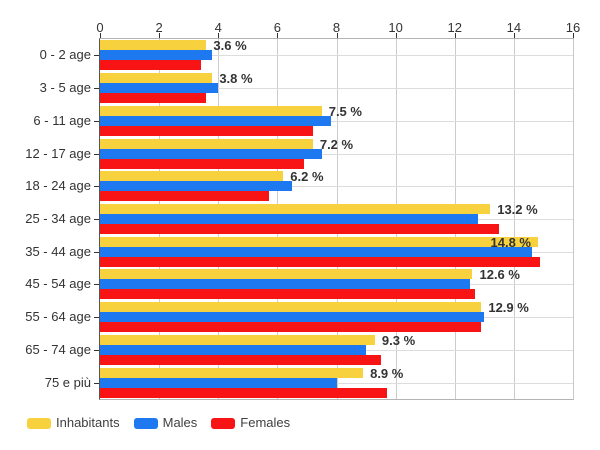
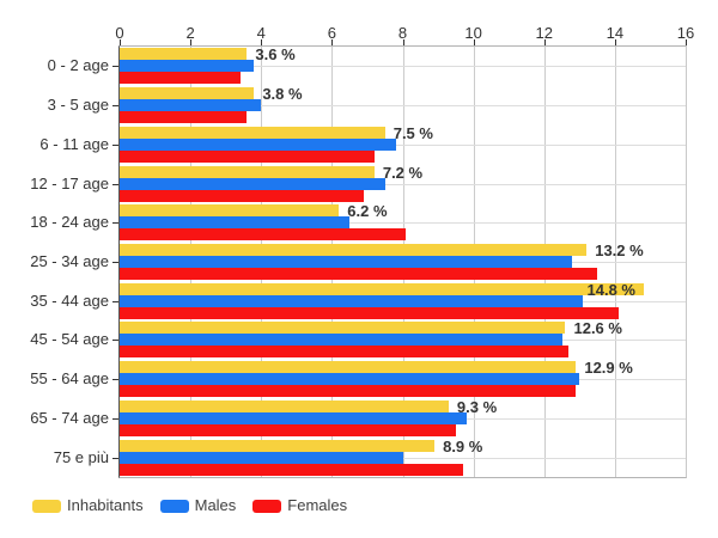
Females/18 - 24 age: 5.7 -> 8.1
Males/35 - 44 age: 14.6 -> 13.1
Females/35 - 44 age: 14.9 -> 14.1
Males/65 - 74 age: 9.0 -> 9.8
